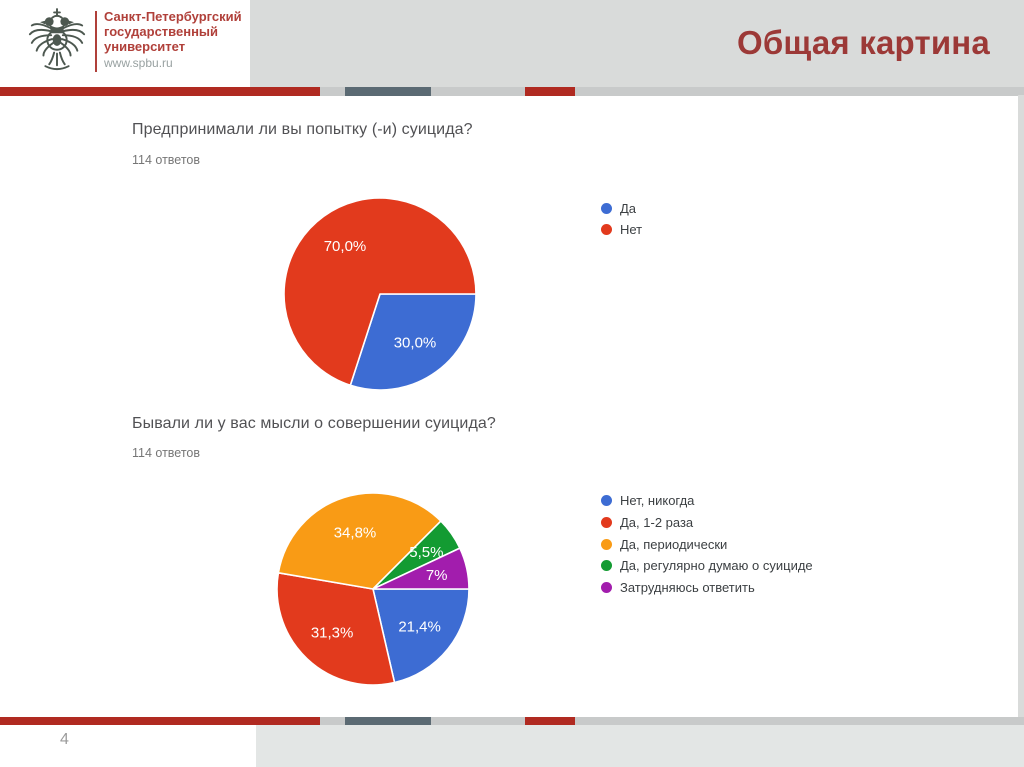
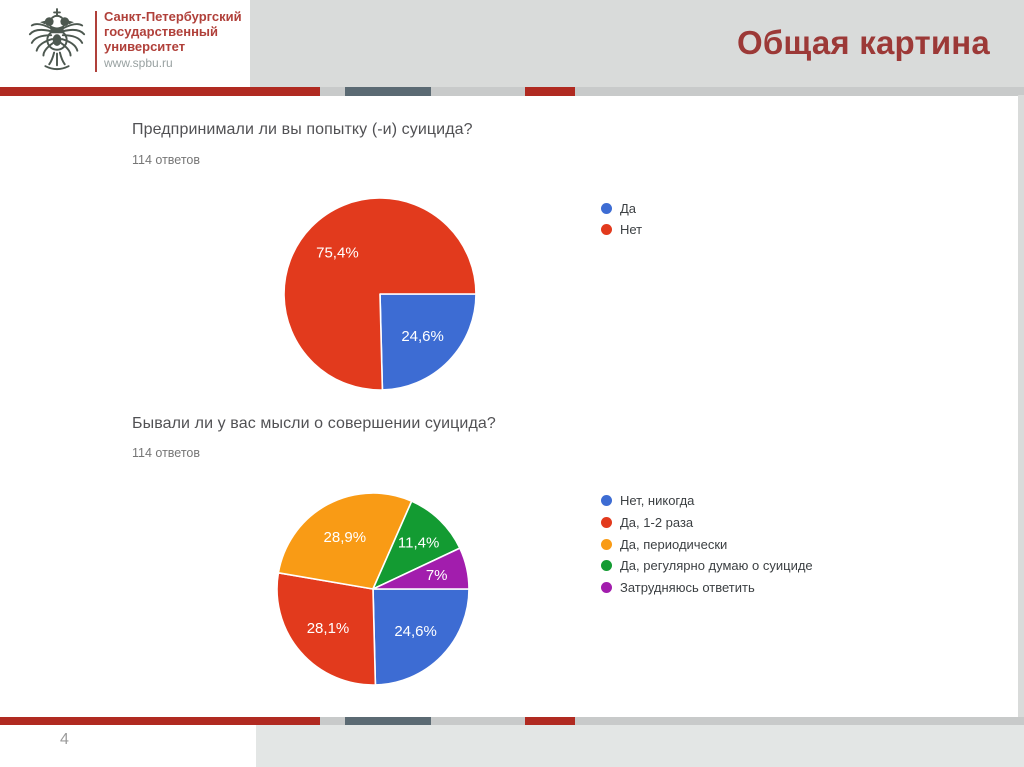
Предпринимали ли вы попытку (-и) суицида?/Да: 30,0% -> 24,6%
Предпринимали ли вы попытку (-и) суицида?/Нет: 70,0% -> 75,4%
Бывали ли у вас мысли о совершении суицида?/Нет, никогда: 21,4% -> 24,6%
Бывали ли у вас мысли о совершении суицида?/Да, 1-2 раза: 31,3% -> 28,1%
Бывали ли у вас мысли о совершении суицида?/Да, периодически: 34,8% -> 28,9%
Бывали ли у вас мысли о совершении суицида?/Да, регулярно думаю о суициде: 5,5% -> 11,4%
